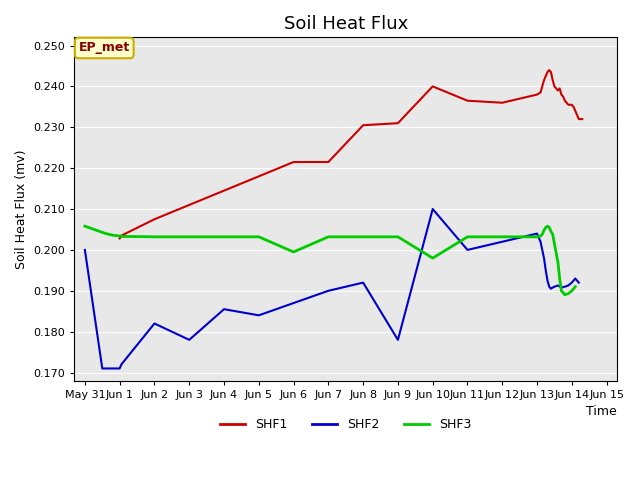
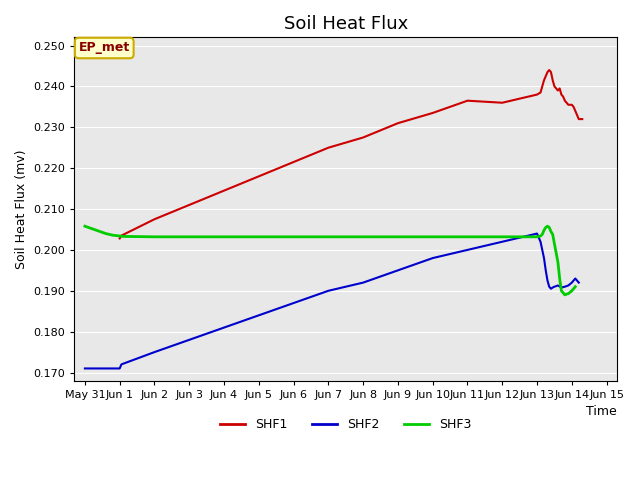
SHF2/May 31: 0.2000 -> 0.1710
SHF2/Jun 2: 0.1820 -> 0.1750
SHF2/Jun 4: 0.1855 -> 0.1810
SHF3/Jun 6: 0.1995 -> 0.2032
SHF1/Jun 7: 0.2215 -> 0.2250
SHF1/Jun 8: 0.2305 -> 0.2275
SHF2/Jun 9: 0.1780 -> 0.1950
SHF1/Jun 10: 0.2400 -> 0.2335
SHF2/Jun 10: 0.2100 -> 0.1980
SHF3/Jun 10: 0.1980 -> 0.2032
